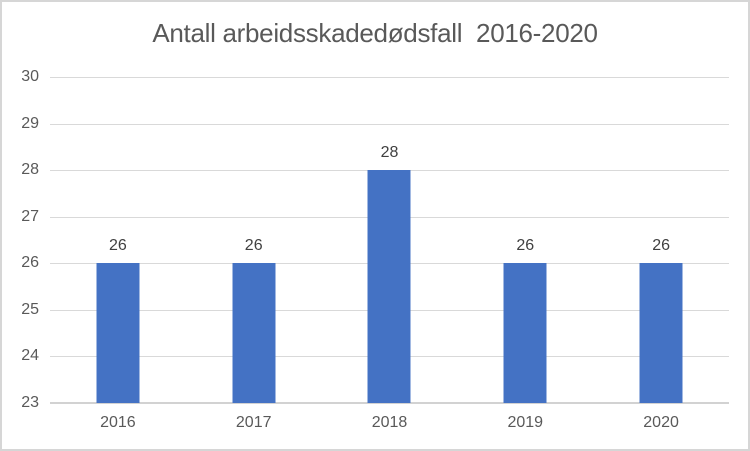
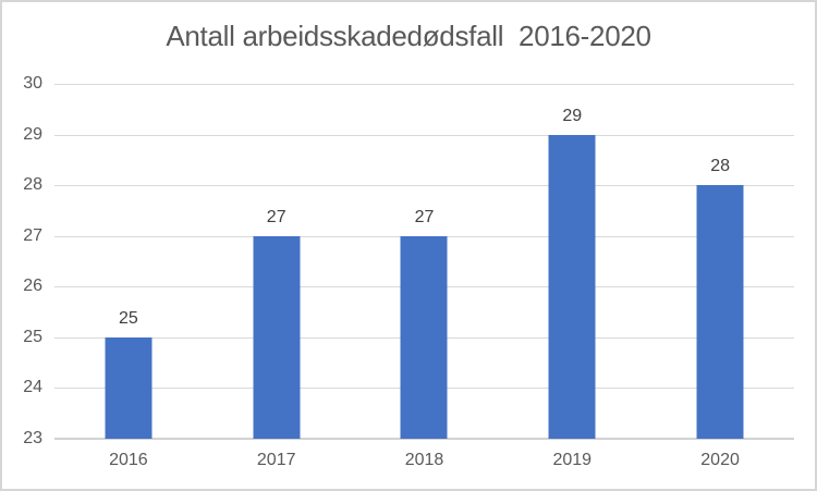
2016: 26 -> 25
2017: 26 -> 27
2018: 28 -> 27
2019: 26 -> 29
2020: 26 -> 28
